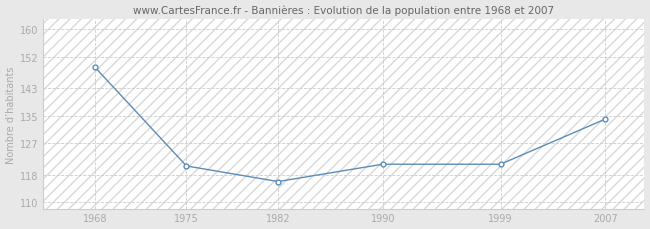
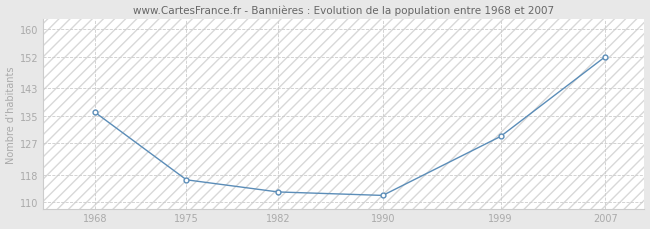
1968: 149.0 -> 136.0
1975: 120.5 -> 116.5
1982: 116.0 -> 113.0
1990: 121.0 -> 112.0
1999: 121.0 -> 129.0
2007: 134.0 -> 152.0
